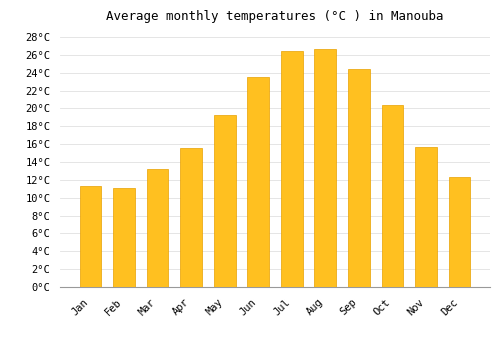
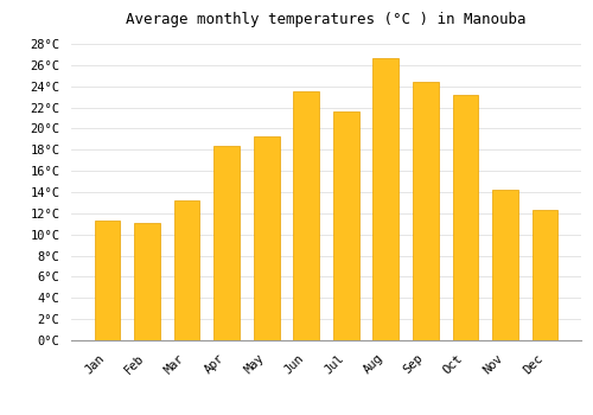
Apr: 15.6°C -> 18.4°C
Jul: 26.4°C -> 21.6°C
Oct: 20.4°C -> 23.2°C
Nov: 15.7°C -> 14.2°C
